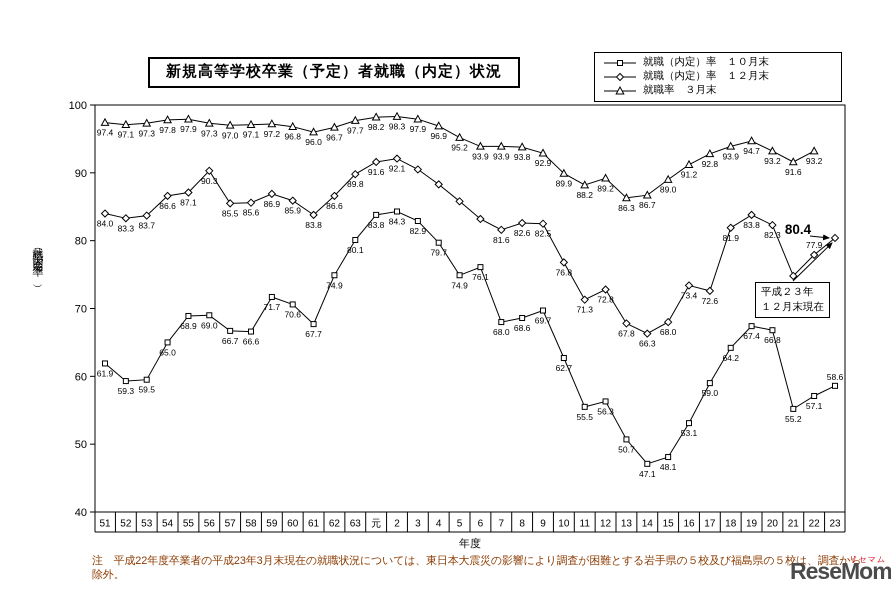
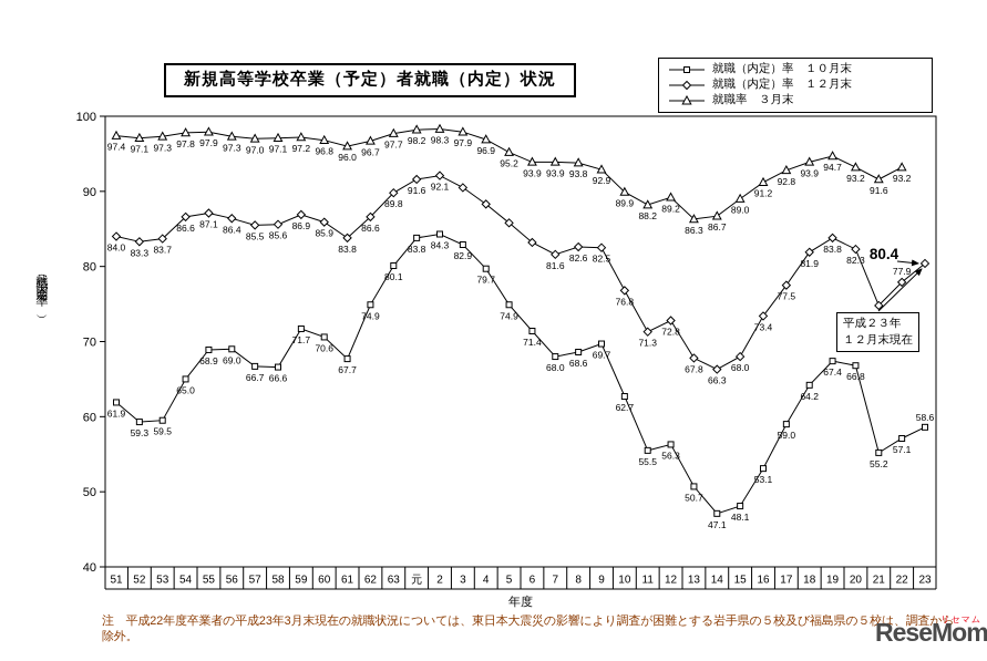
就職（内定）率 １２月末/56: 90.3 -> 86.4
就職（内定）率 １０月末/6: 76.1 -> 71.4
就職（内定）率 １２月末/17: 72.6 -> 77.5
